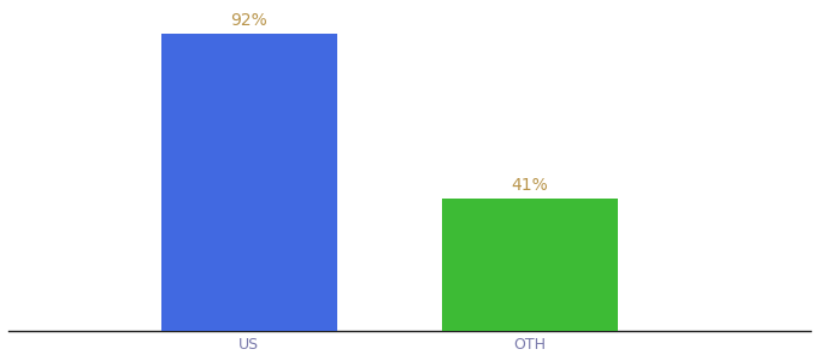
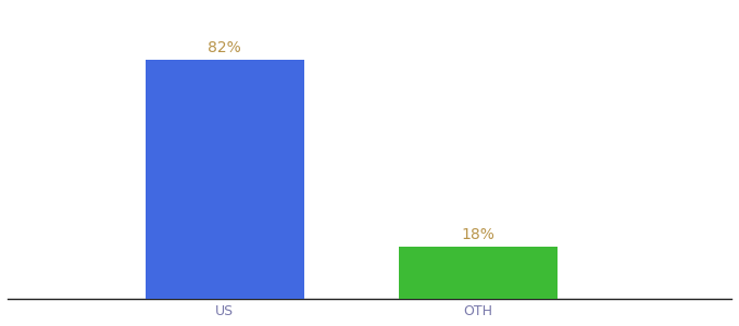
US: 92% -> 82%
OTH: 41% -> 18%
